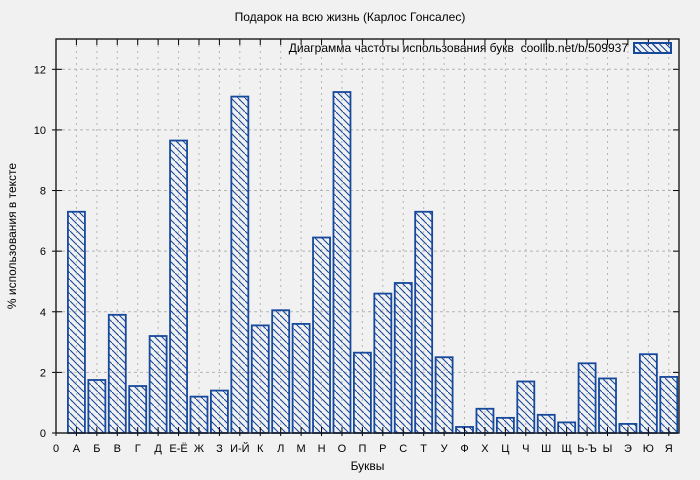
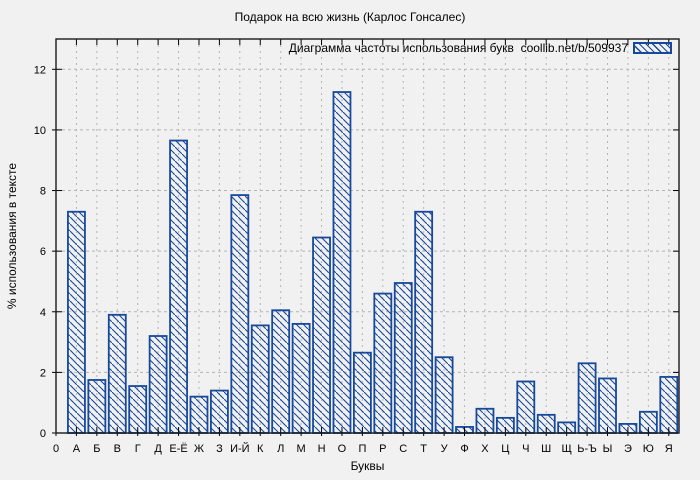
И-Й: 11.1 -> 7.8
Ю: 2.6 -> 0.7
